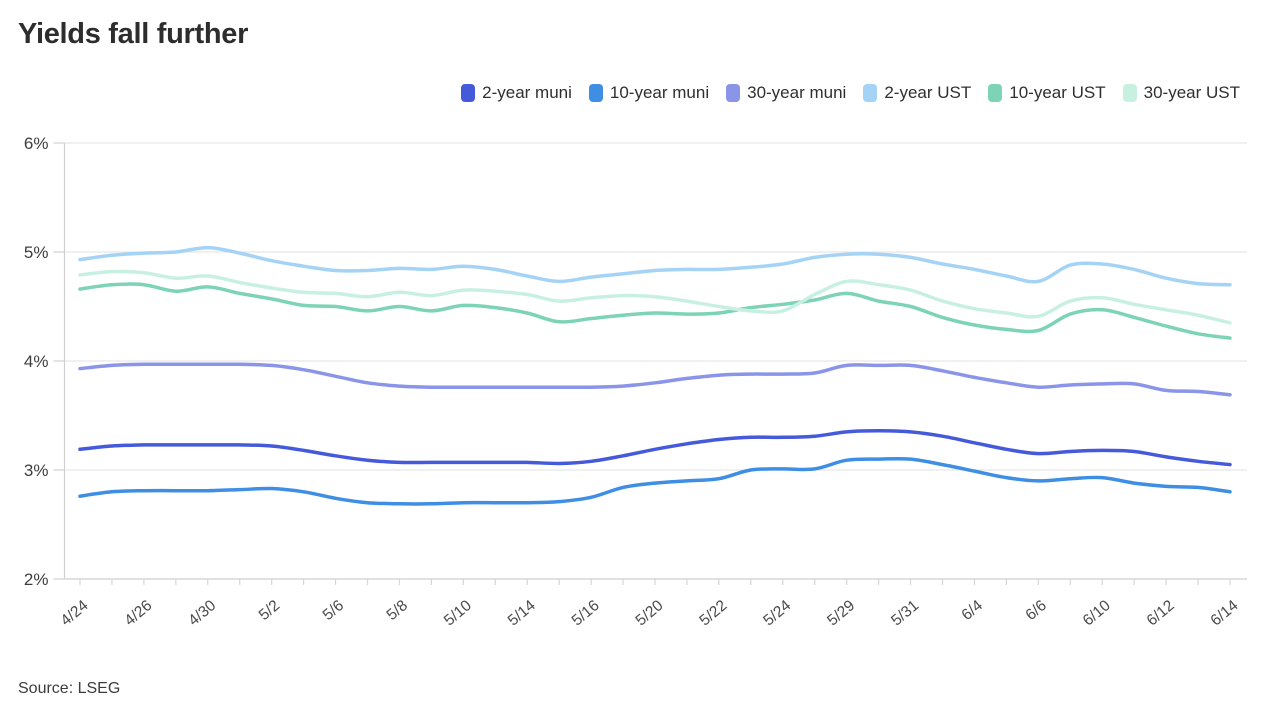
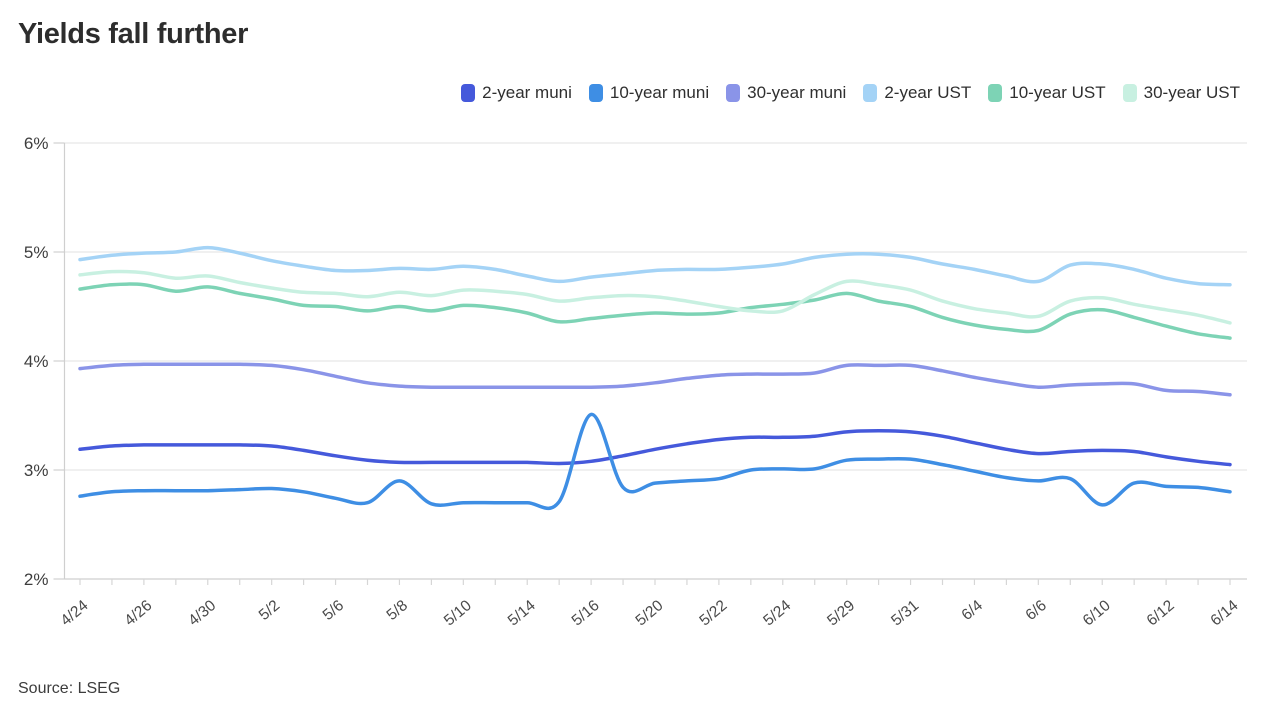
10-year muni/5/8: 2.69% -> 2.90%
10-year muni/5/16: 2.75% -> 3.51%
10-year muni/6/10: 2.93% -> 2.68%
